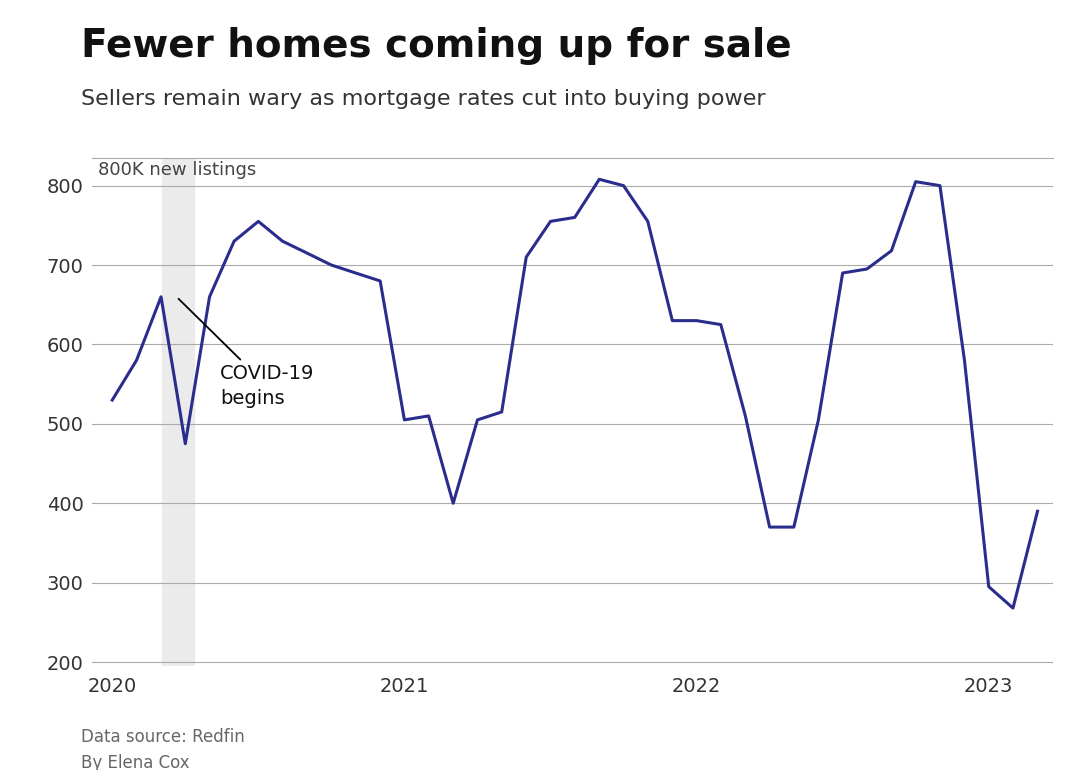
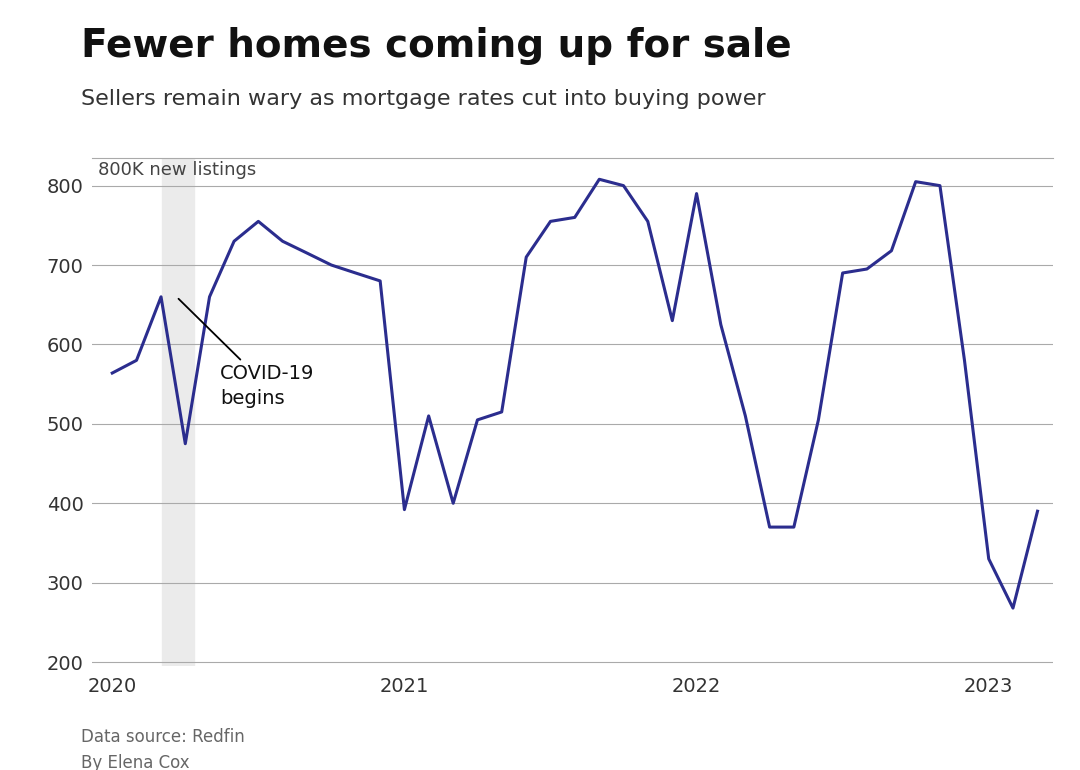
2020: 530 -> 564
2021: 505 -> 392
2022: 630 -> 790
2023: 295 -> 330
